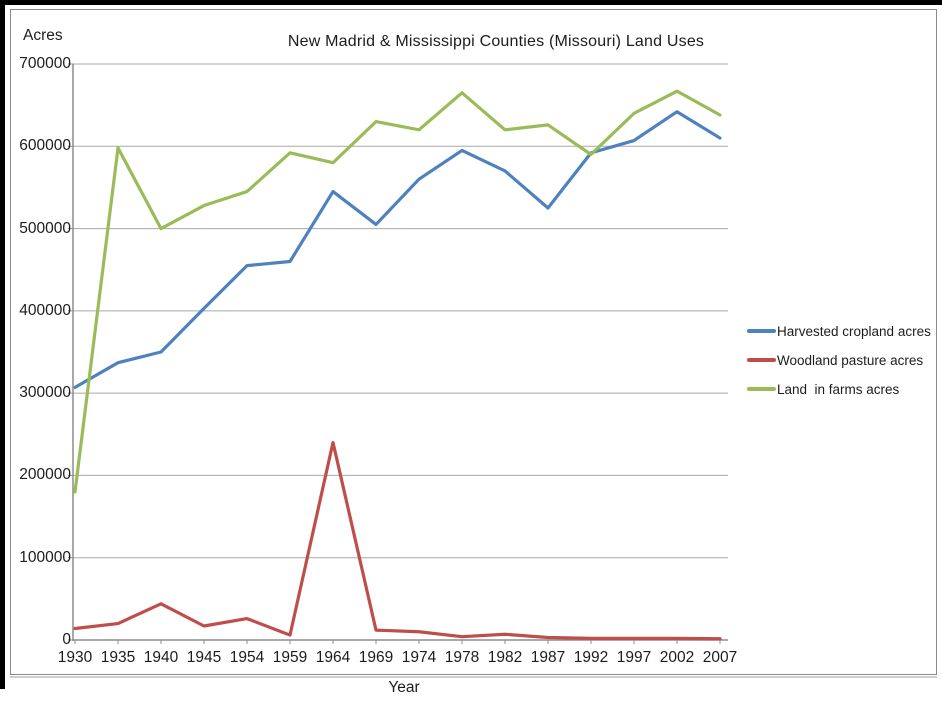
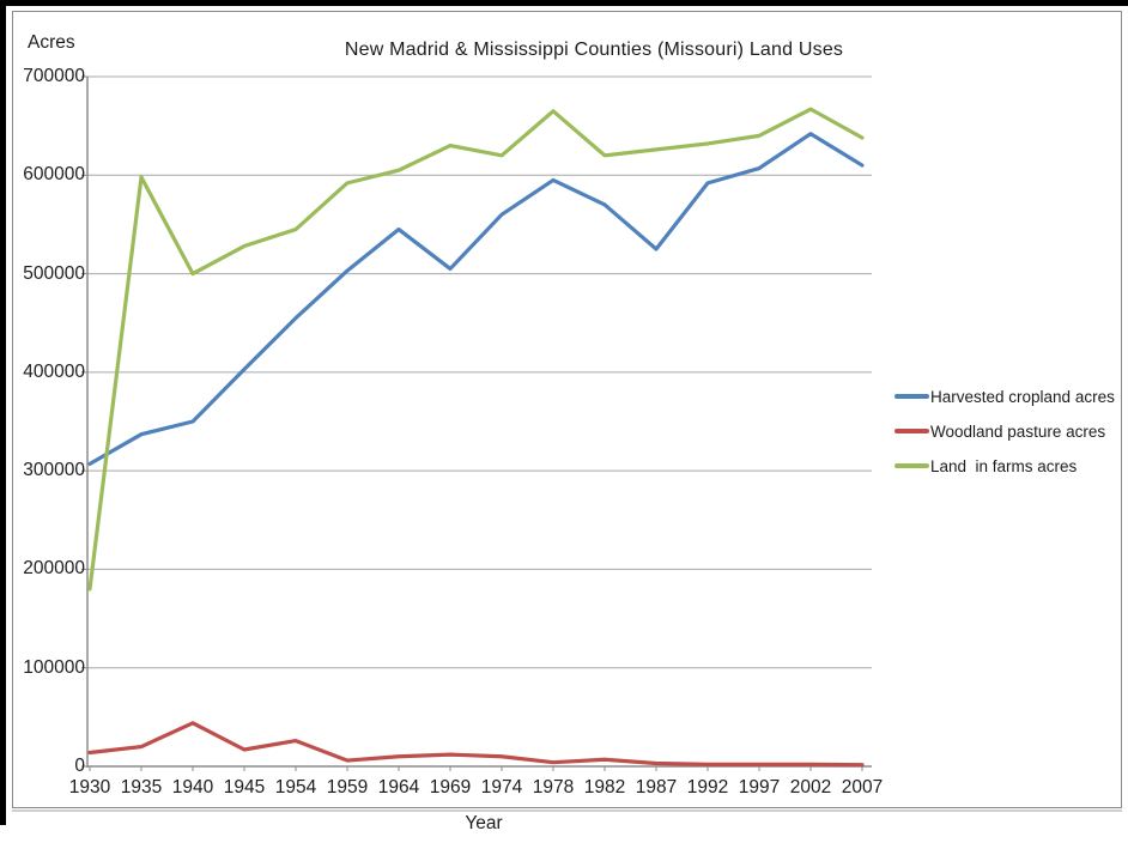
Harvested cropland acres/1959: 460000 -> 500000
Woodland pasture acres/1964: 240000 -> 10000
Land in farms acres/1964: 580000 -> 600000
Land in farms acres/1992: 590000 -> 630000
